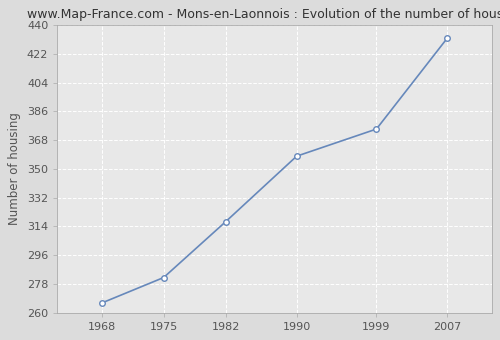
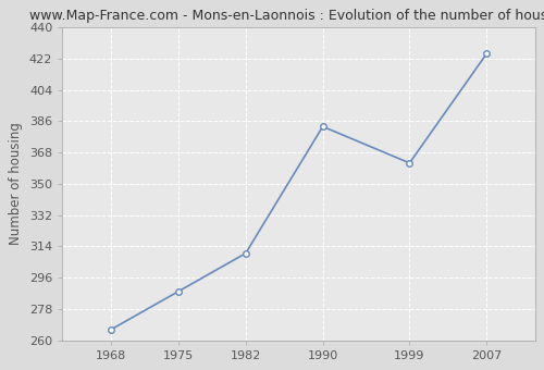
1975: 282 -> 288
1982: 317 -> 310
1990: 358 -> 383
1999: 375 -> 362
2007: 432 -> 425
